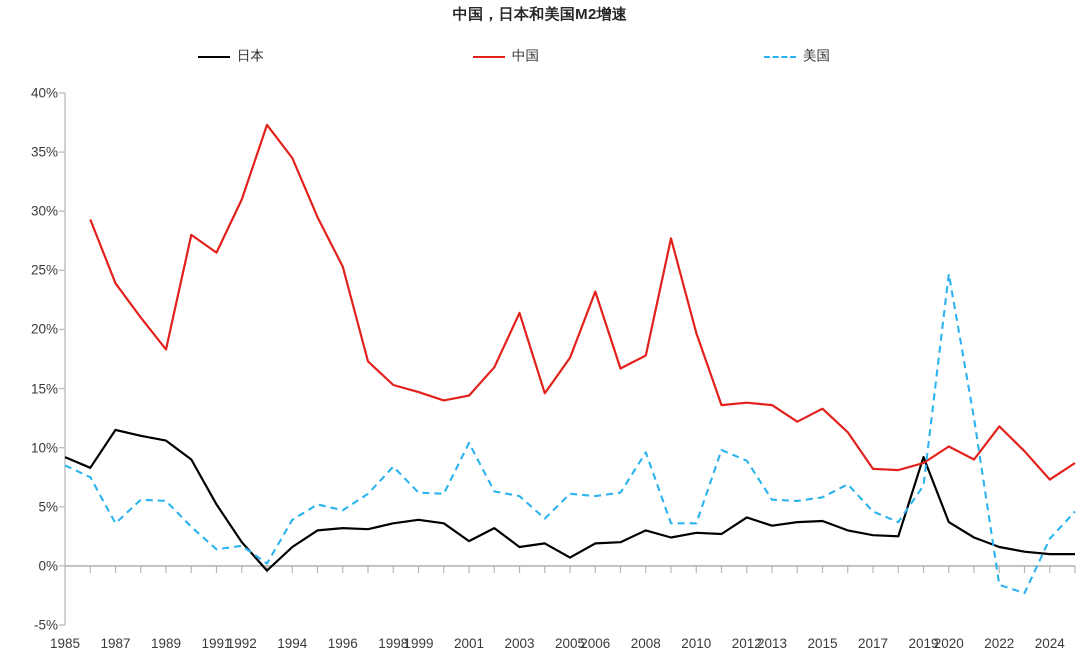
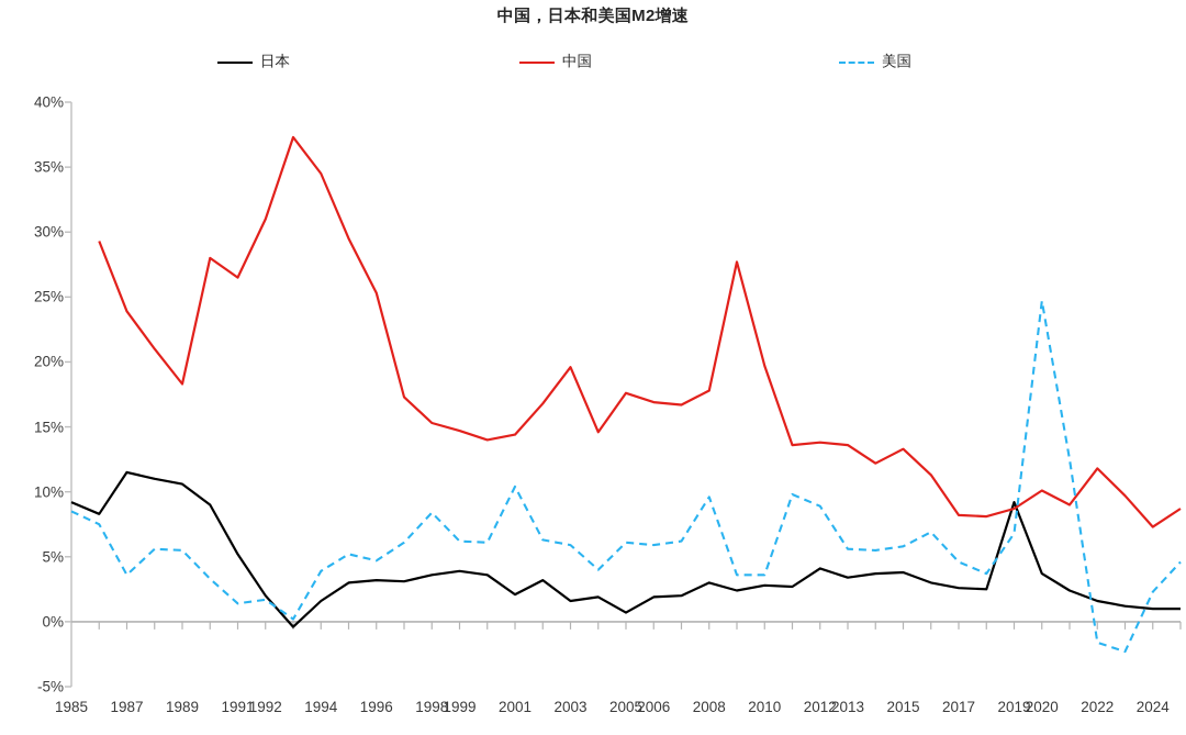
中国/2003: 21.4% -> 19.6%
中国/2006: 23.2% -> 16.9%
